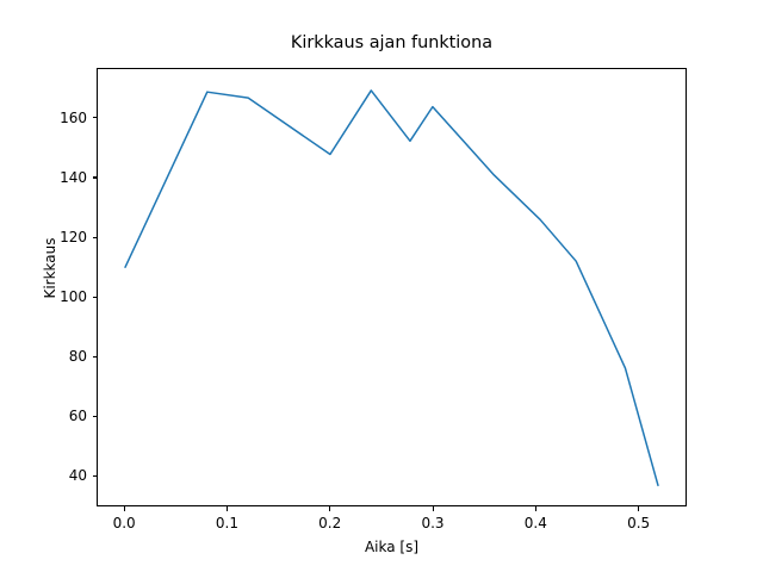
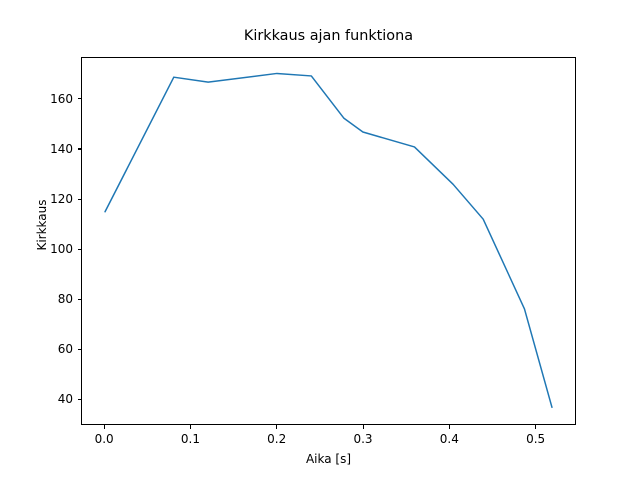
0.0: 110 -> 115
0.2: 148 -> 170
0.3: 164 -> 147
